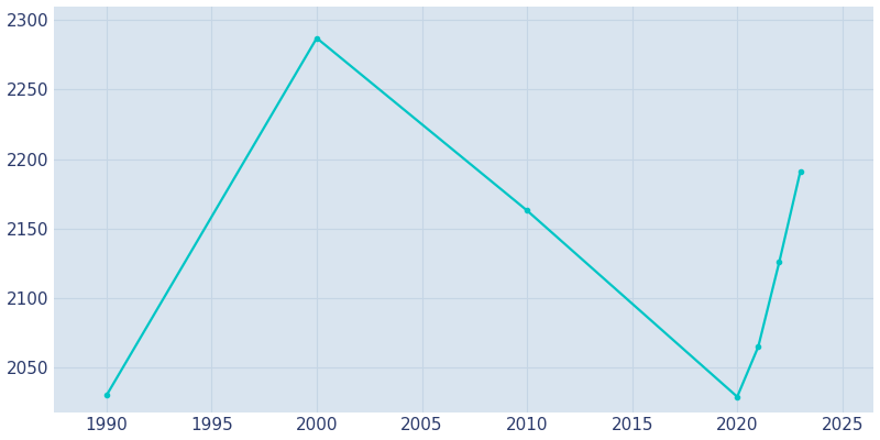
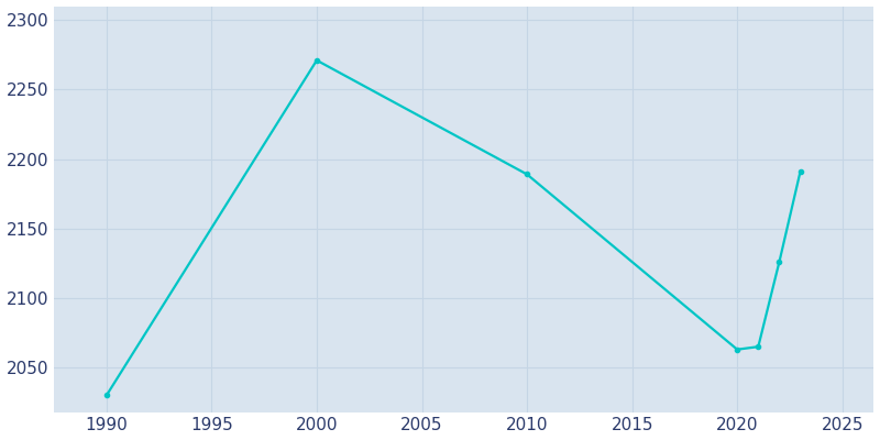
2000: 2287 -> 2271
2010: 2163 -> 2189
2020: 2029 -> 2063
